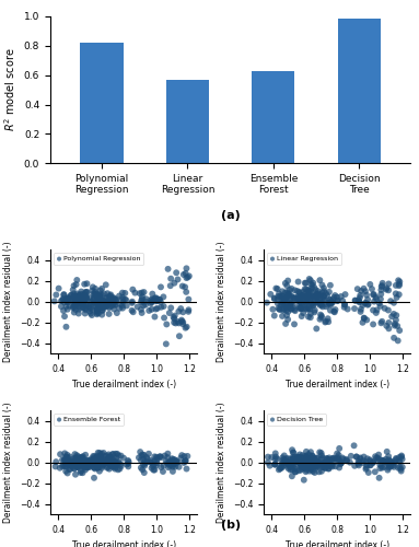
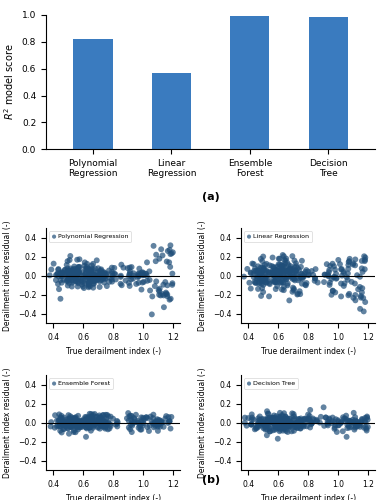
Ensemble Forest: 0.63 -> 0.99
